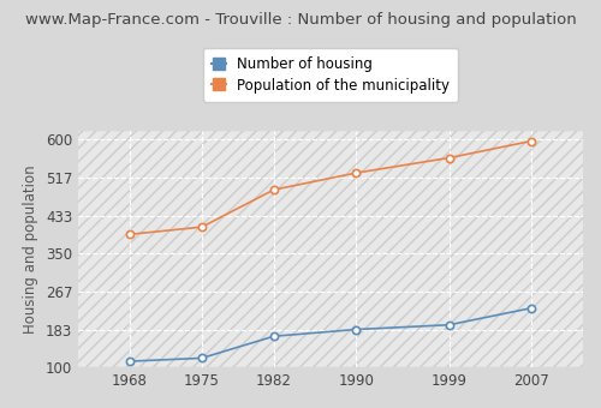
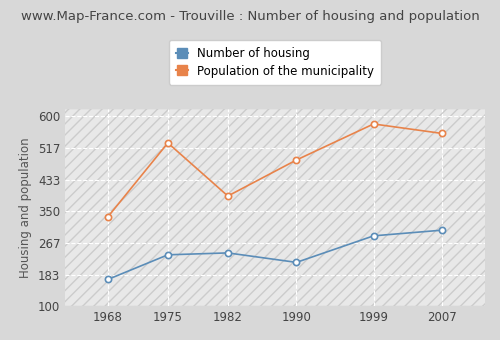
Number of housing/1968: 113 -> 170
Population of the municipality/1968: 392 -> 335
Number of housing/1975: 120 -> 235
Population of the municipality/1975: 408 -> 530
Number of housing/1982: 168 -> 240
Population of the municipality/1982: 490 -> 390
Number of housing/1990: 183 -> 215
Population of the municipality/1990: 527 -> 485
Number of housing/1999: 193 -> 285
Population of the municipality/1999: 560 -> 580
Number of housing/2007: 230 -> 300
Population of the municipality/2007: 597 -> 555
